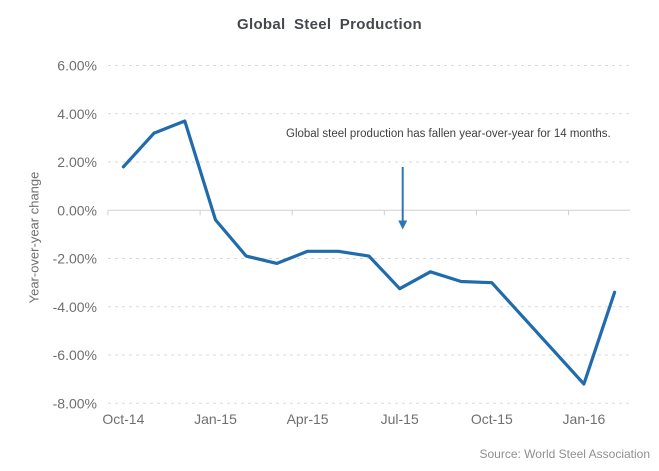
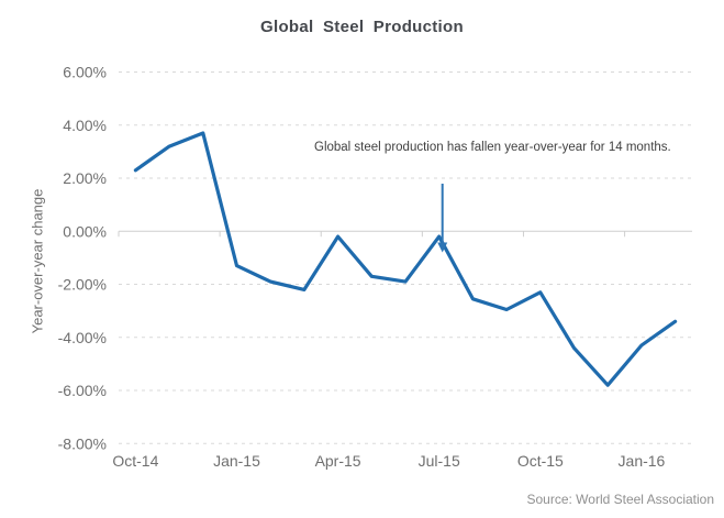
Oct-14: 1.8% -> 2.3%
Jan-15: -0.4% -> -1.3%
Apr-15: -1.7% -> -0.2%
Jul-15: -3.2% -> -0.2%
Oct-15: -3.0% -> -2.3%
Jan-16: -7.2% -> -4.3%
